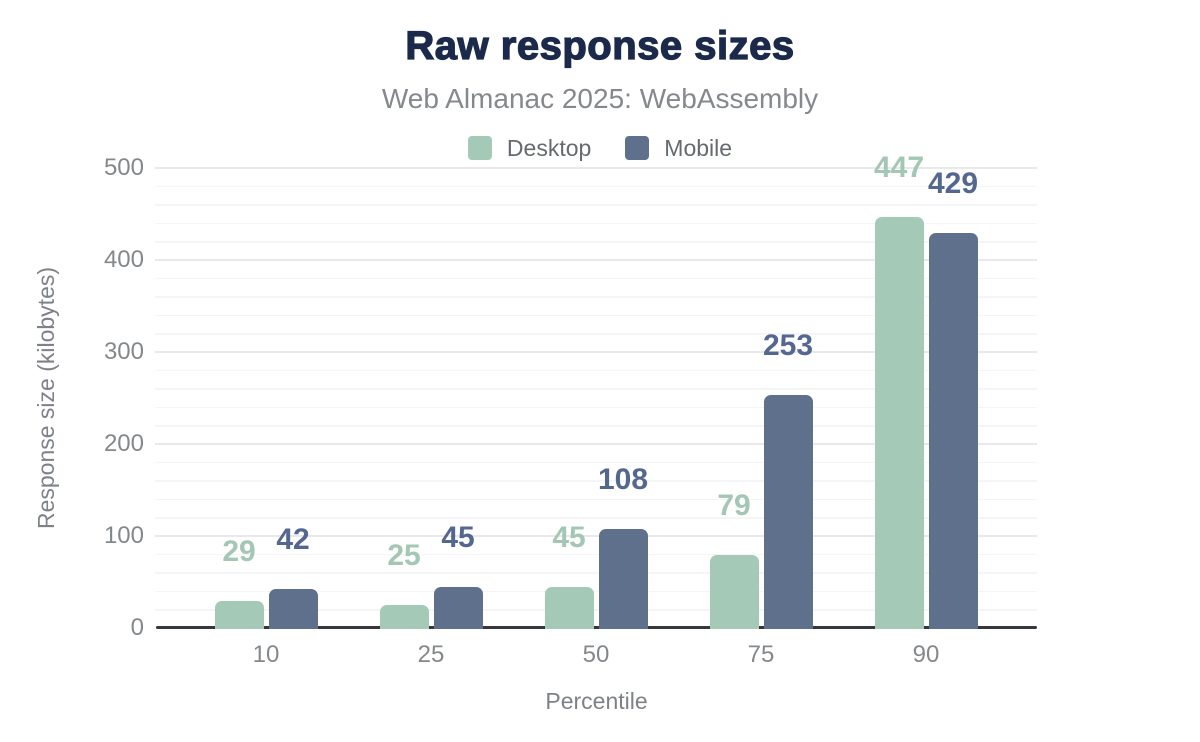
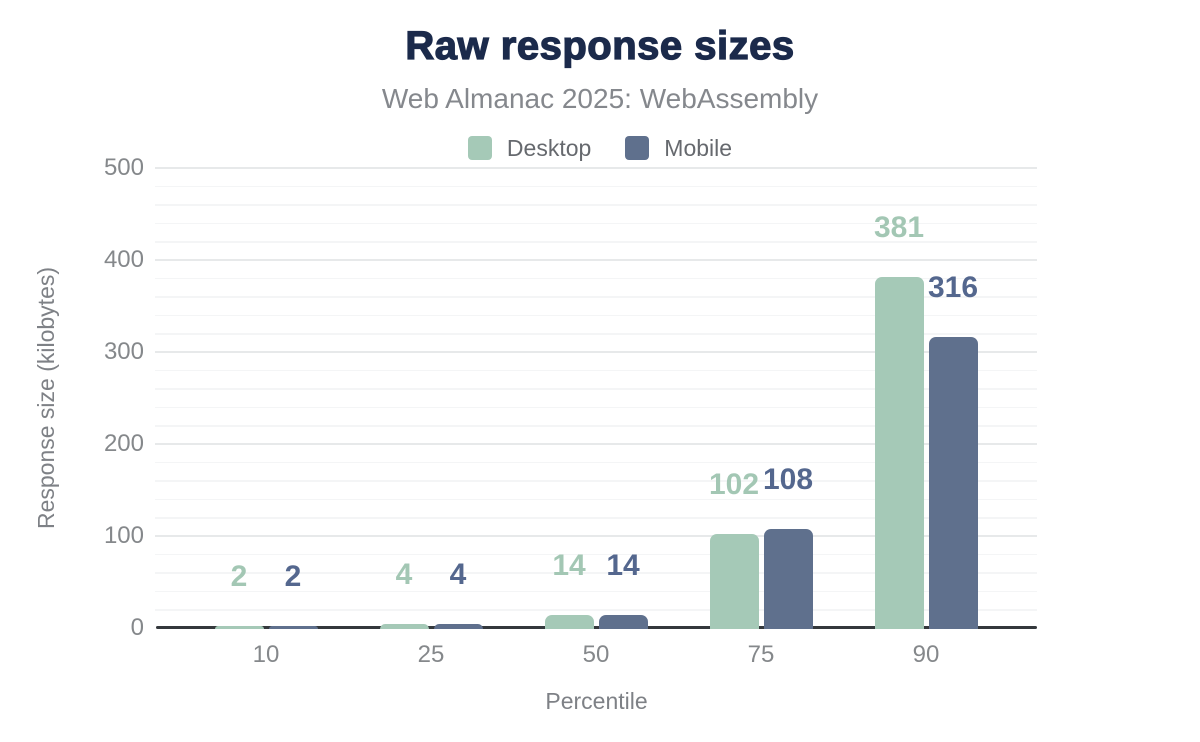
Desktop/10: 29 -> 2
Mobile/10: 42 -> 2
Desktop/25: 25 -> 4
Mobile/25: 45 -> 4
Desktop/50: 45 -> 14
Mobile/50: 108 -> 14
Desktop/75: 79 -> 102
Mobile/75: 253 -> 108
Desktop/90: 447 -> 381
Mobile/90: 429 -> 316
